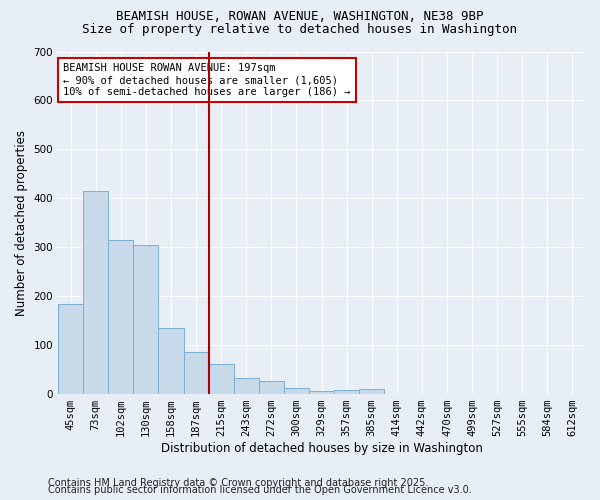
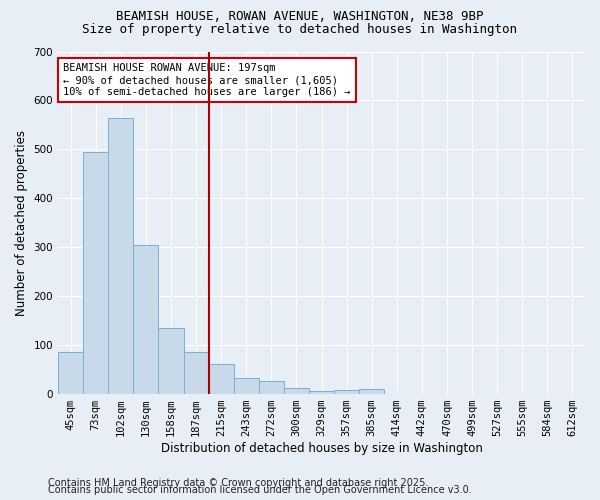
45sqm: 185 -> 85
73sqm: 415 -> 495
102sqm: 315 -> 565
